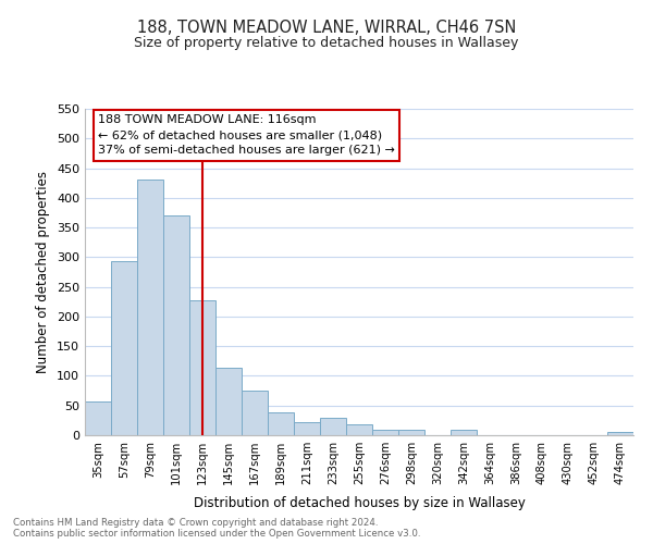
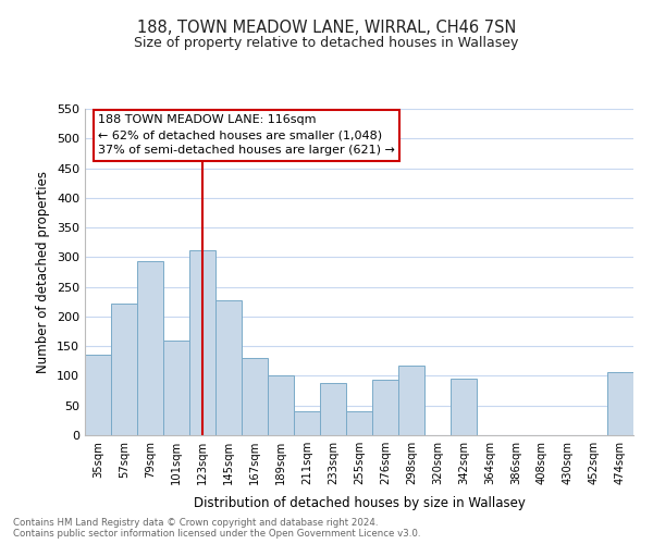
35sqm: 57 -> 136
57sqm: 293 -> 222
79sqm: 430 -> 294
101sqm: 370 -> 160
123sqm: 228 -> 312
145sqm: 113 -> 228
167sqm: 76 -> 130
189sqm: 38 -> 100
211sqm: 22 -> 40
233sqm: 30 -> 88
255sqm: 18 -> 40
276sqm: 10 -> 94
298sqm: 10 -> 118
342sqm: 10 -> 96
474sqm: 5 -> 106
